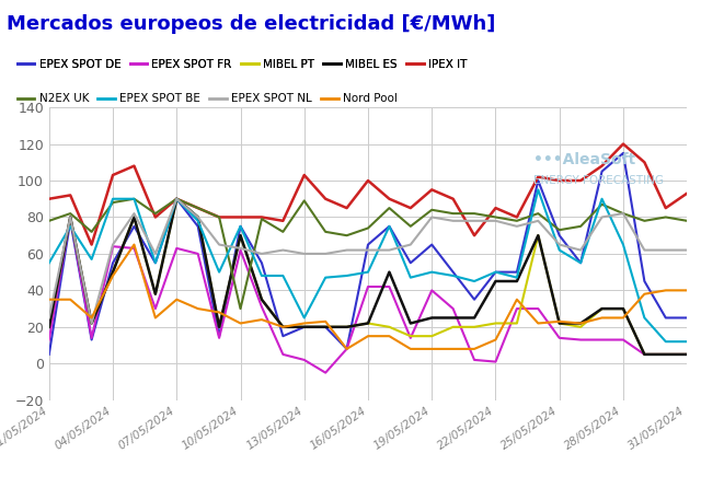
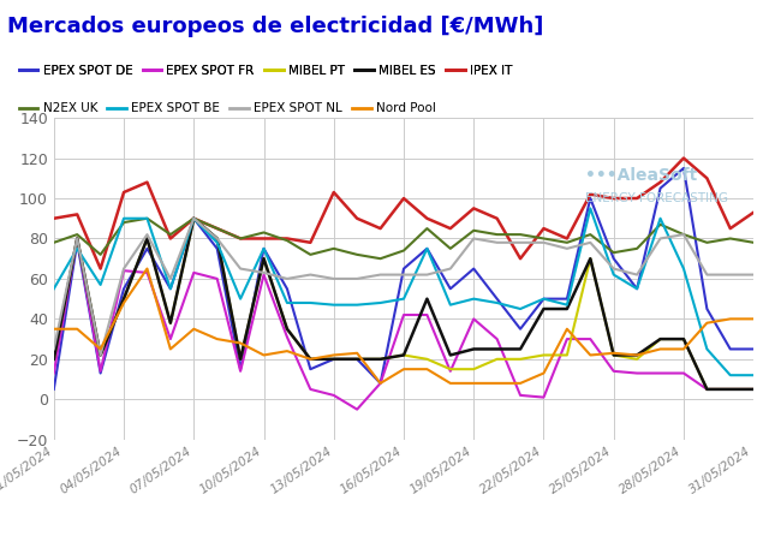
N2EX UK/10/05/2024: 30 -> 83
N2EX UK/13/05/2024: 89 -> 75
EPEX SPOT BE/13/05/2024: 25 -> 47
